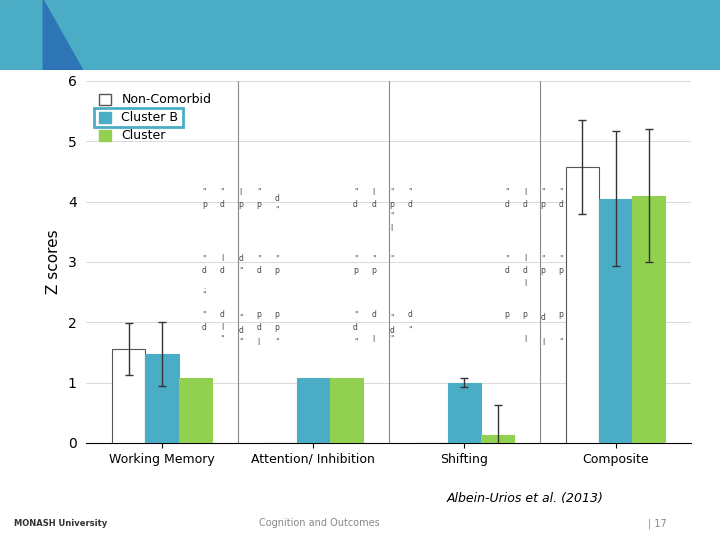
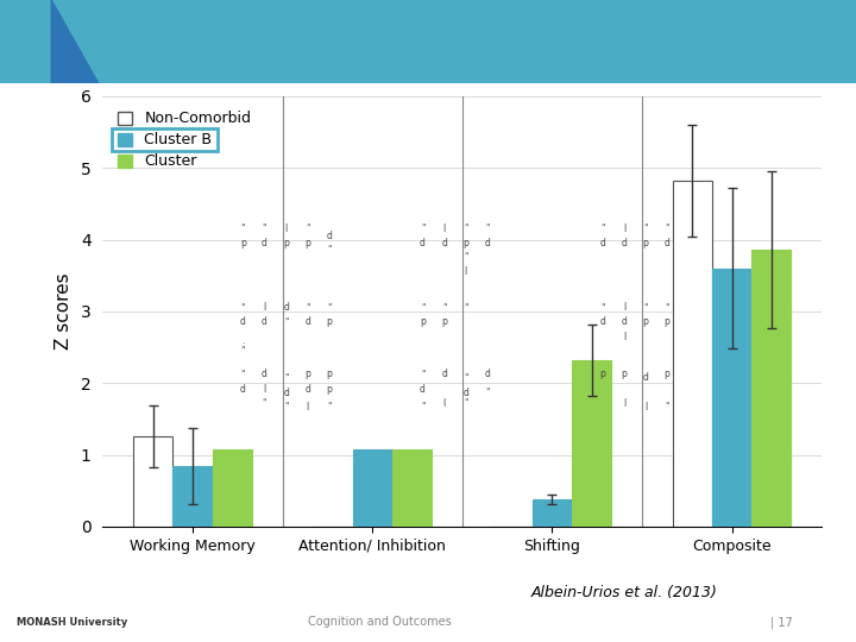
Non-Comorbid/Working Memory: 1.55 -> 1.26
Cluster B/Working Memory: 1.47 -> 0.84
Cluster B/Shifting: 1.00 -> 0.38
Cluster/Shifting: 0.13 -> 2.32
Non-Comorbid/Composite: 4.57 -> 4.82
Cluster B/Composite: 4.05 -> 3.60
Cluster/Composite: 4.10 -> 3.86
